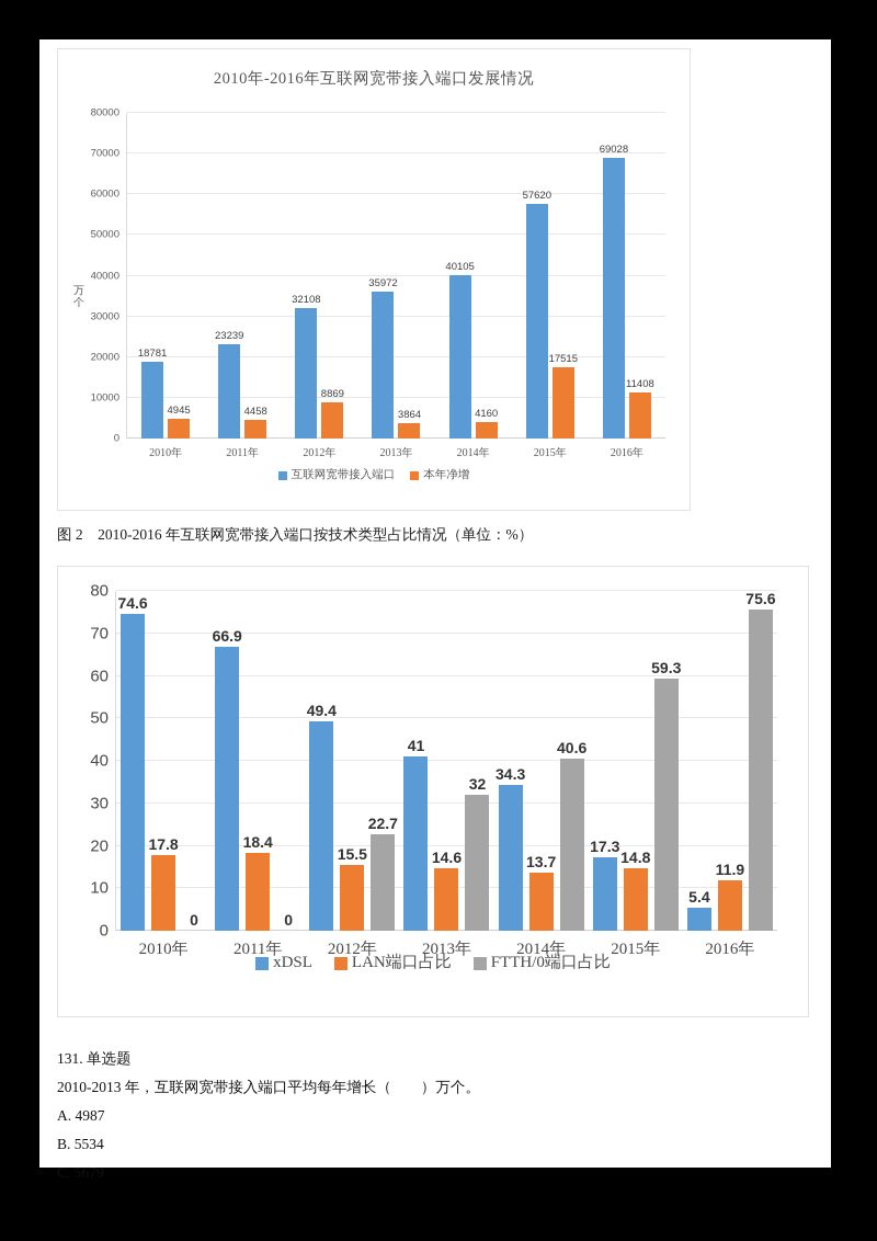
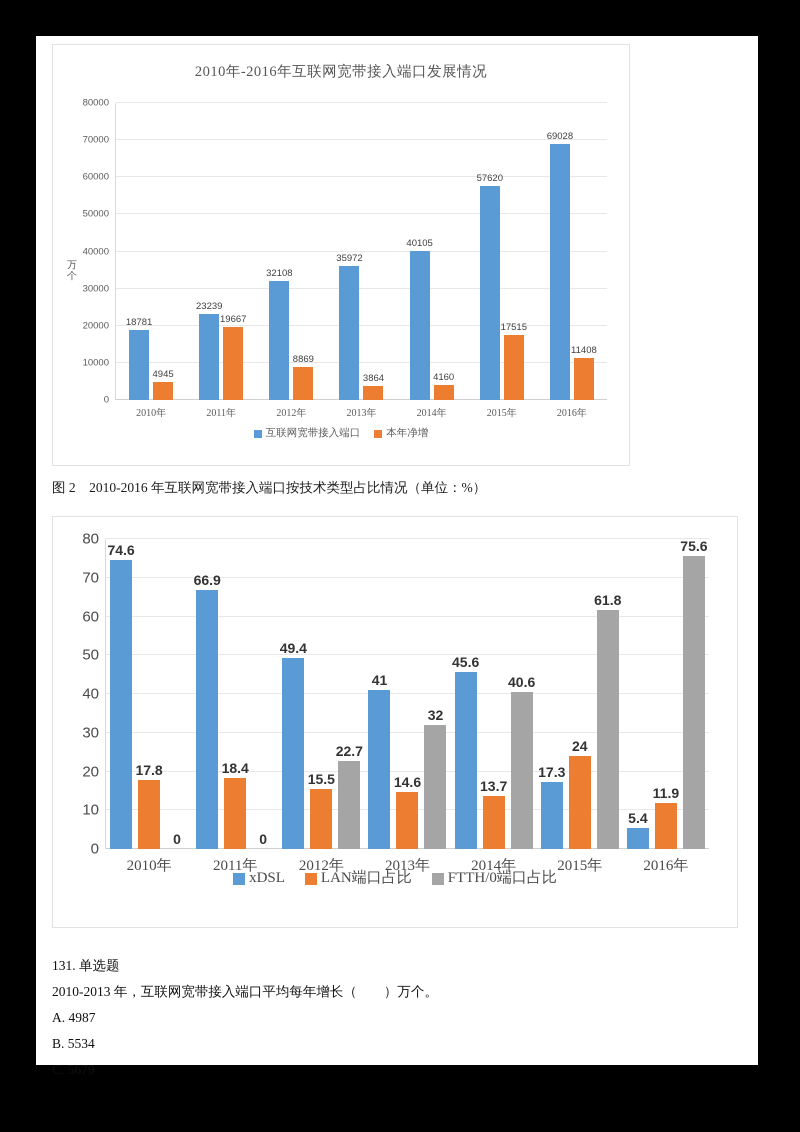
2010年-2016年互联网宽带接入端口发展情况/本年净增/2011年: 4458 -> 19667
图 2 2010-2016 年互联网宽带接入端口按技术类型占比情况（单位：%）/xDSL/2014年: 34.3 -> 45.6
图 2 2010-2016 年互联网宽带接入端口按技术类型占比情况（单位：%）/LAN端口占比/2015年: 14.8 -> 24
图 2 2010-2016 年互联网宽带接入端口按技术类型占比情况（单位：%）/FTTH/0端口占比/2015年: 59.3 -> 61.8
